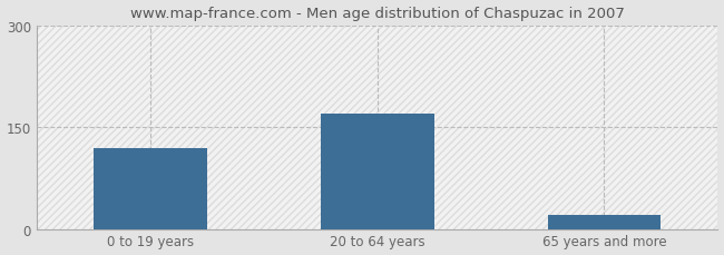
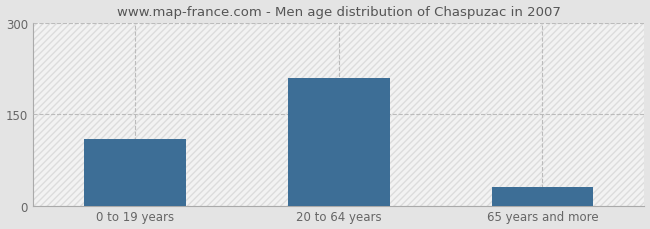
0 to 19 years: 120 -> 110
20 to 64 years: 170 -> 210
65 years and more: 20 -> 30
